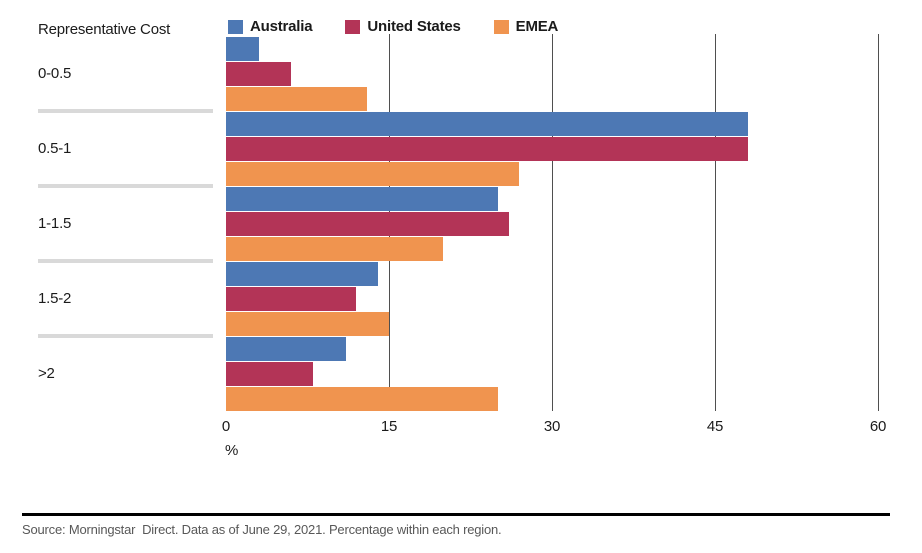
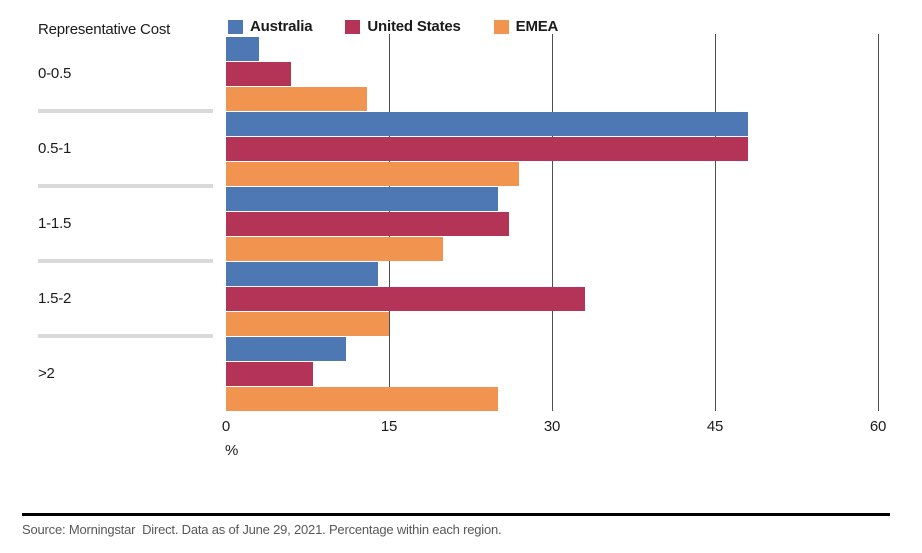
United States/1.5-2: 12 -> 33
